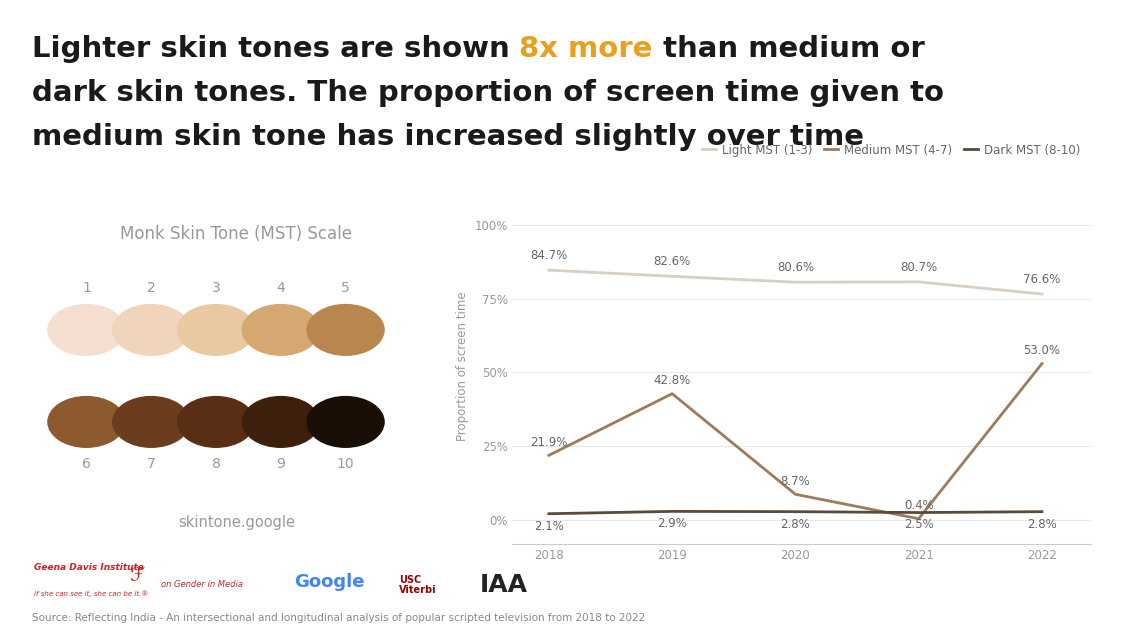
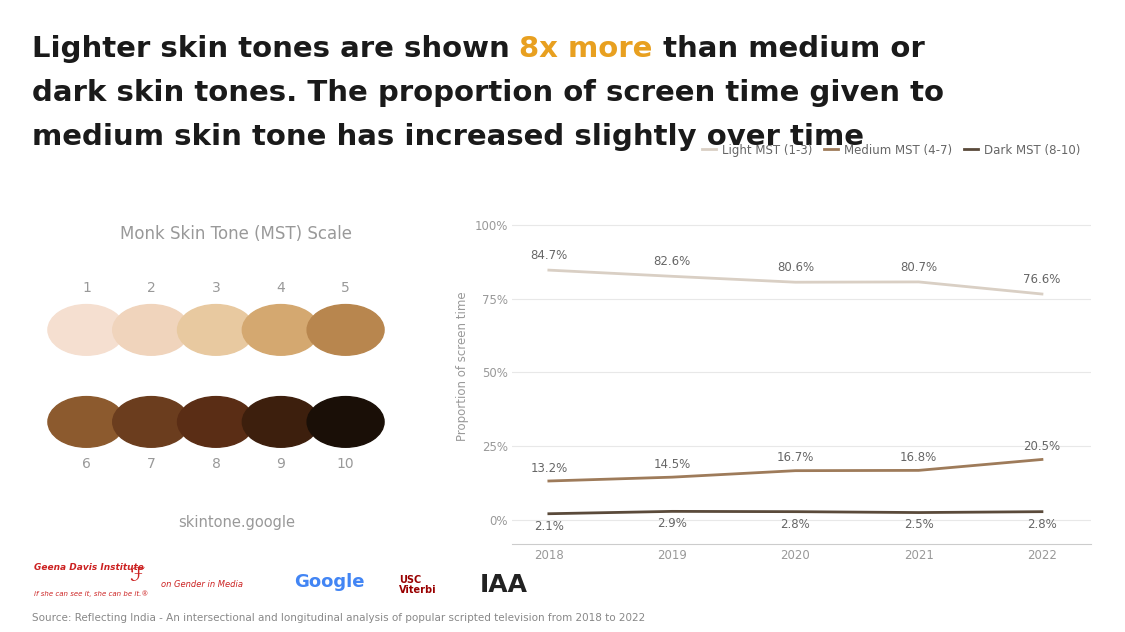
Medium MST (4-7)/2018: 21.9% -> 13.2%
Medium MST (4-7)/2019: 42.8% -> 14.5%
Medium MST (4-7)/2020: 8.7% -> 16.7%
Medium MST (4-7)/2021: 0.4% -> 16.8%
Medium MST (4-7)/2022: 53.0% -> 20.5%
